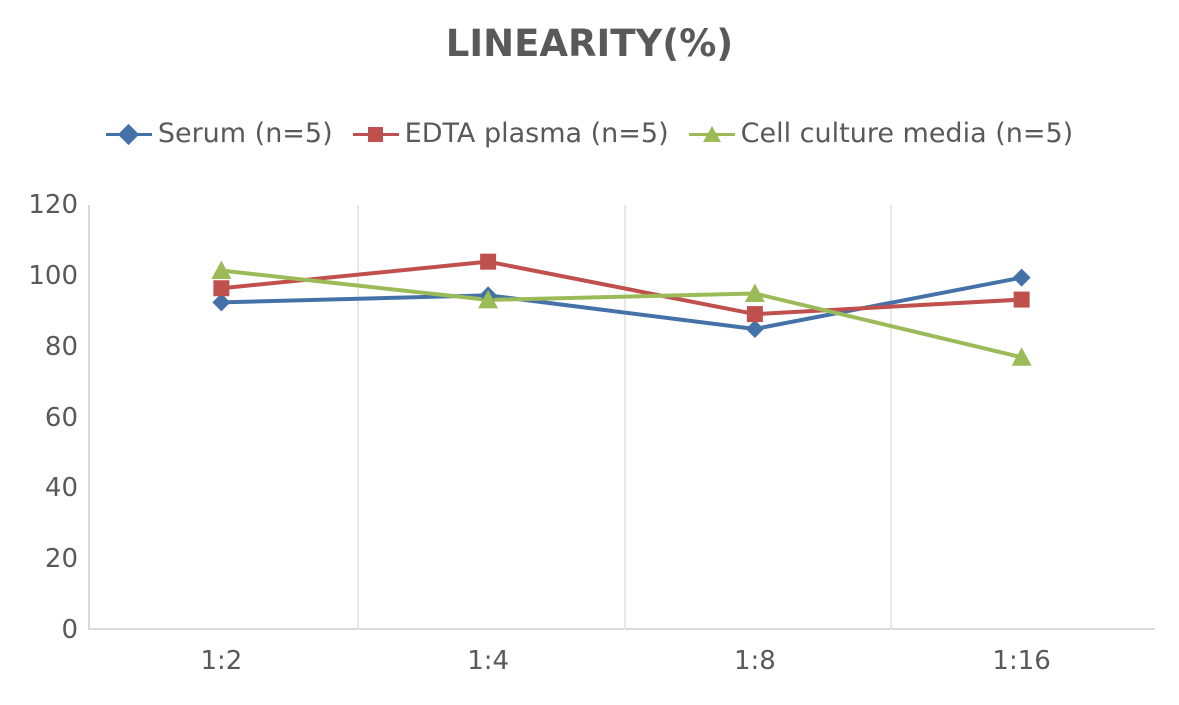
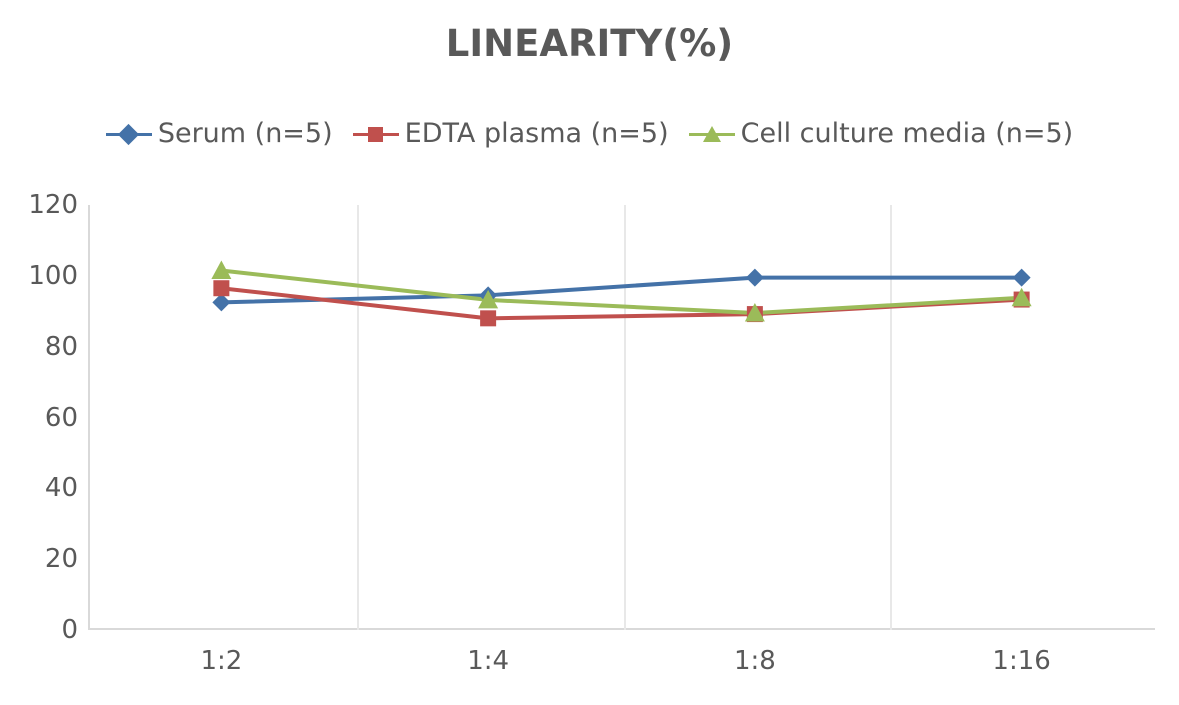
EDTA plasma (n=5)/1:4: 104 -> 88
Serum (n=5)/1:8: 85 -> 100
Cell culture media (n=5)/1:8: 95 -> 90
Cell culture media (n=5)/1:16: 77 -> 94
